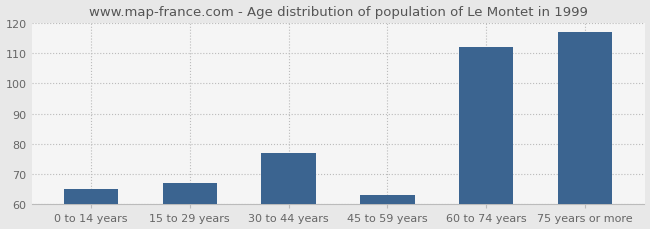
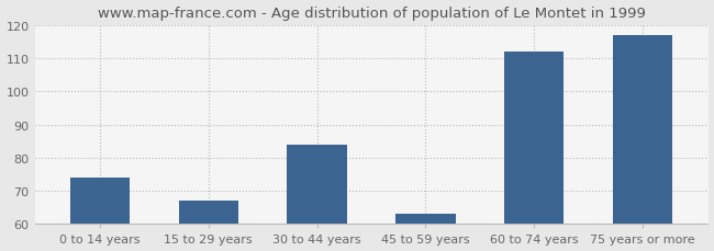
0 to 14 years: 65 -> 74
30 to 44 years: 77 -> 84
